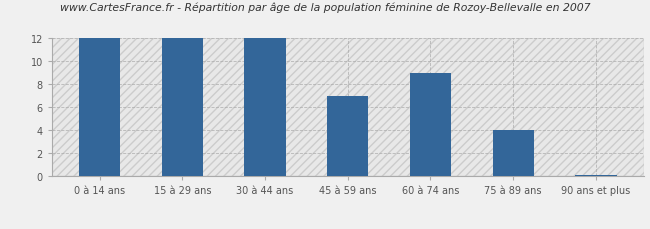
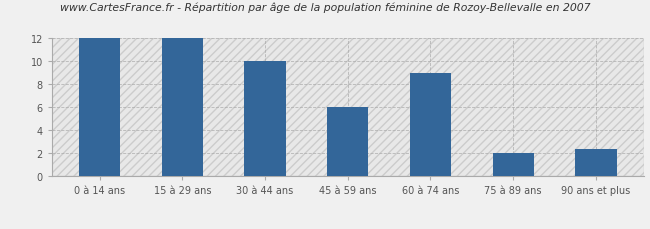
30 à 44 ans: 12.0 -> 10.0
45 à 59 ans: 7.0 -> 6.0
75 à 89 ans: 4.0 -> 2.0
90 ans et plus: 0.1 -> 2.4
